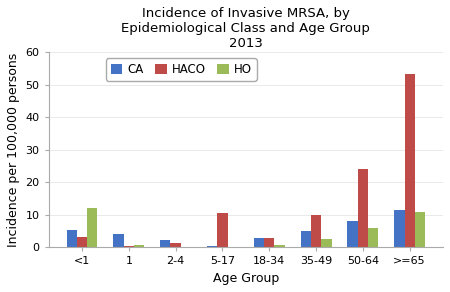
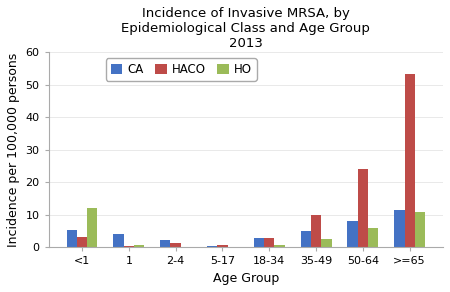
HACO/5-17: 10.5 -> 0.7
